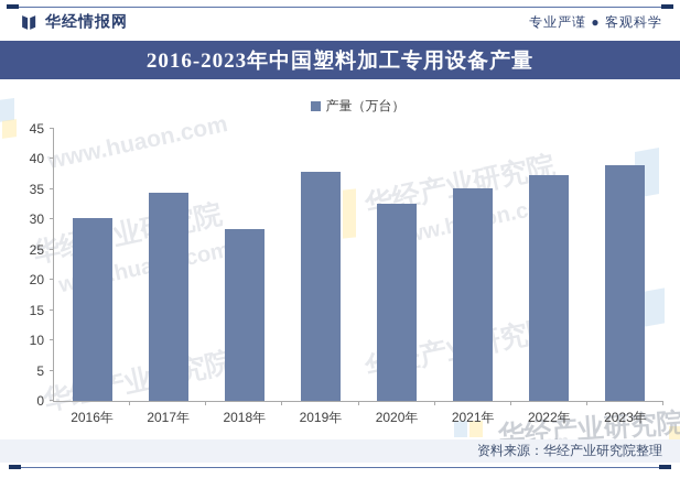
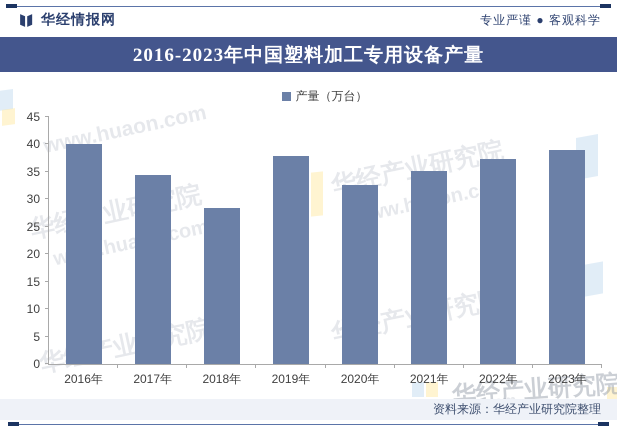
2016年: 30 -> 40
